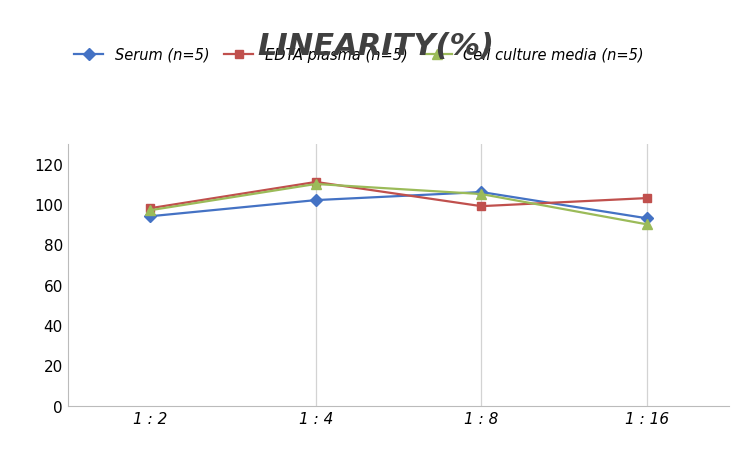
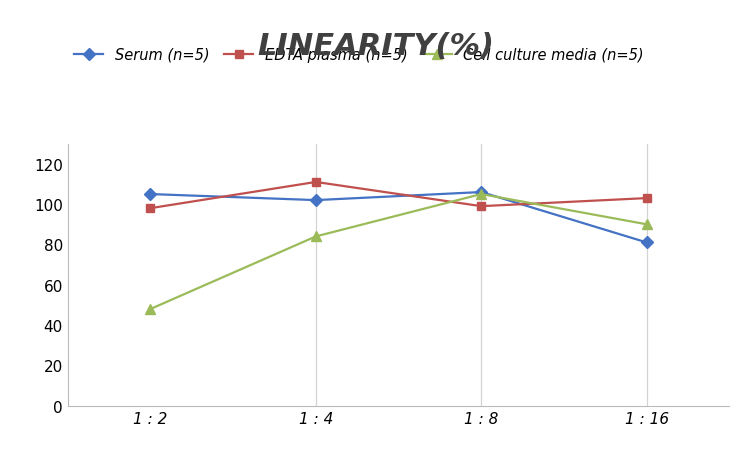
Serum (n=5)/1 : 2: 94 -> 105
Cell culture media (n=5)/1 : 2: 97 -> 48
Cell culture media (n=5)/1 : 4: 110 -> 84
Serum (n=5)/1 : 16: 93 -> 81
